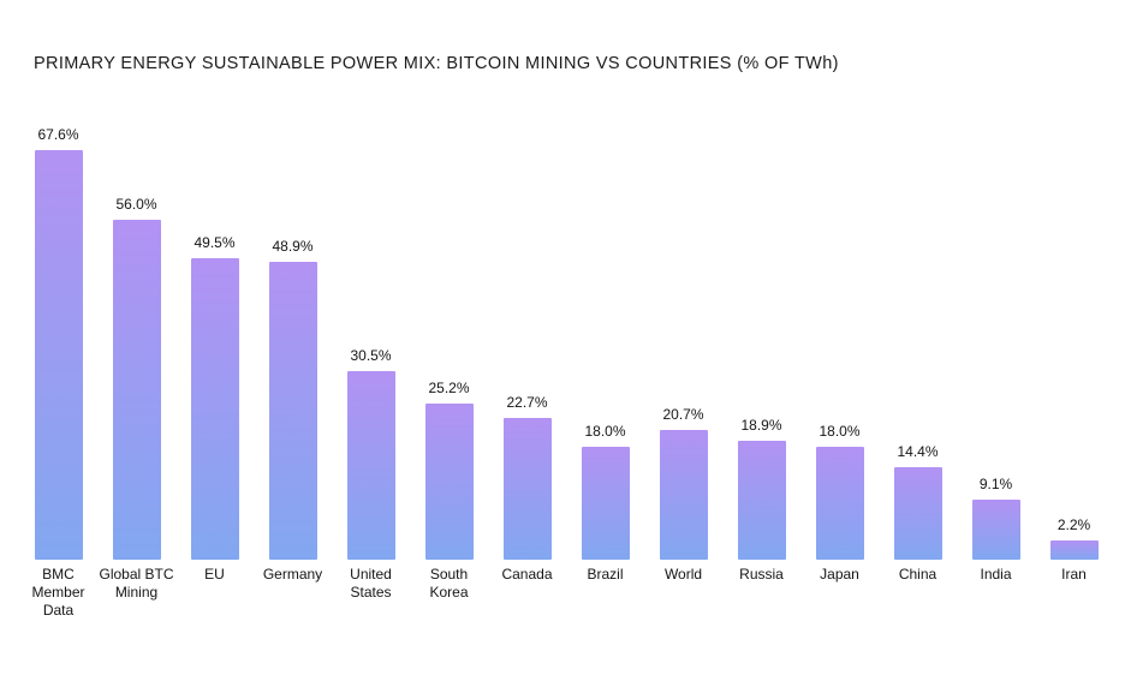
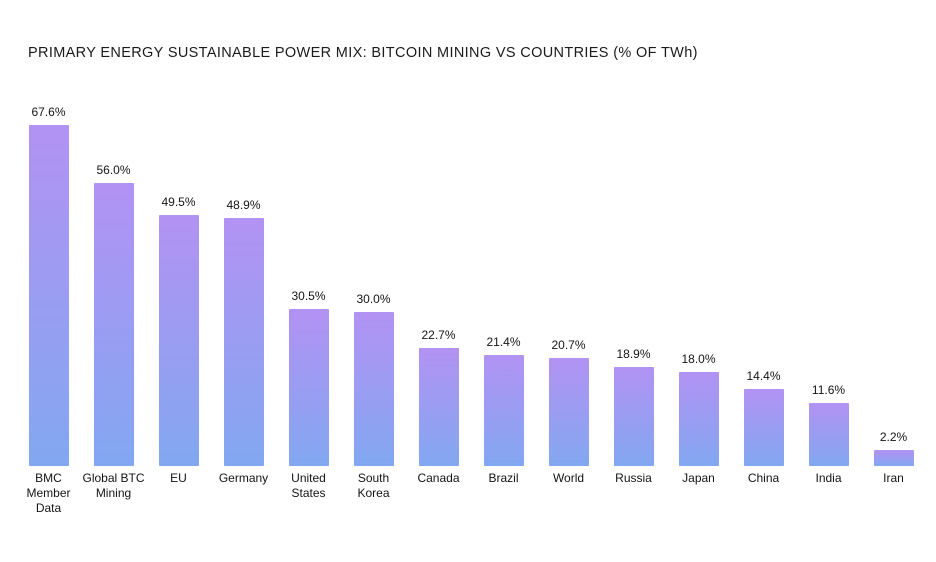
South Korea: 25.2% -> 30.0%
Brazil: 18.0% -> 21.4%
India: 9.1% -> 11.6%
